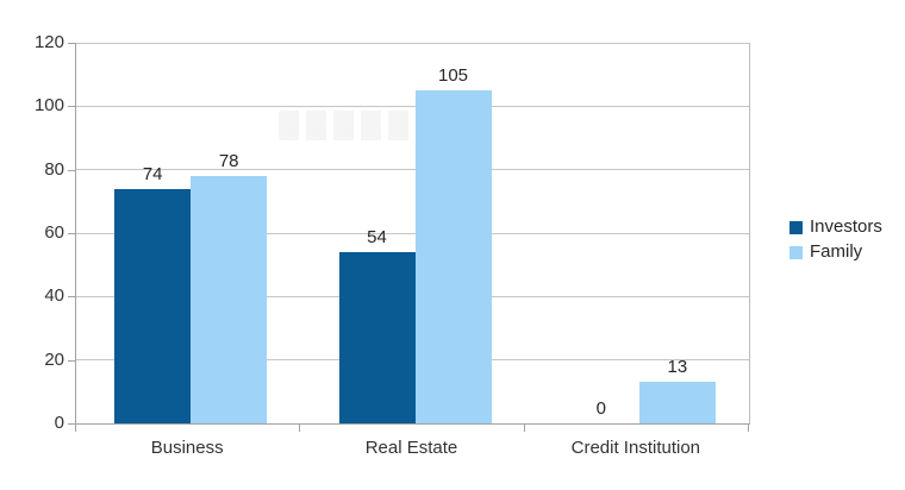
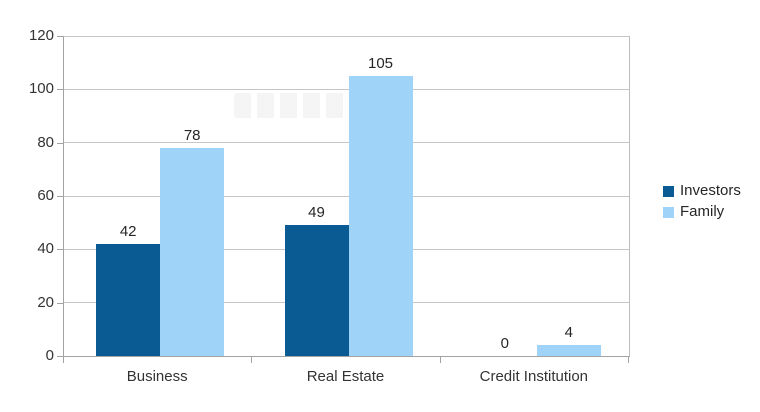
Investors/Business: 74 -> 42
Investors/Real Estate: 54 -> 49
Family/Credit Institution: 13 -> 4
